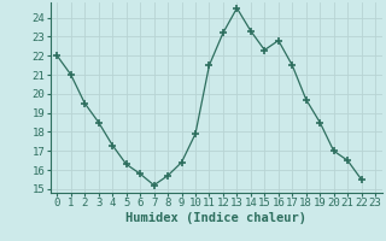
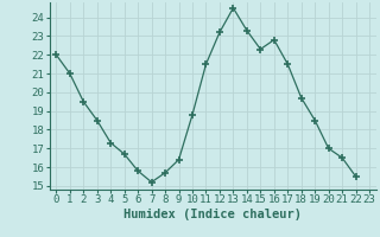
5: 16.3 -> 16.7
10: 17.9 -> 18.8
